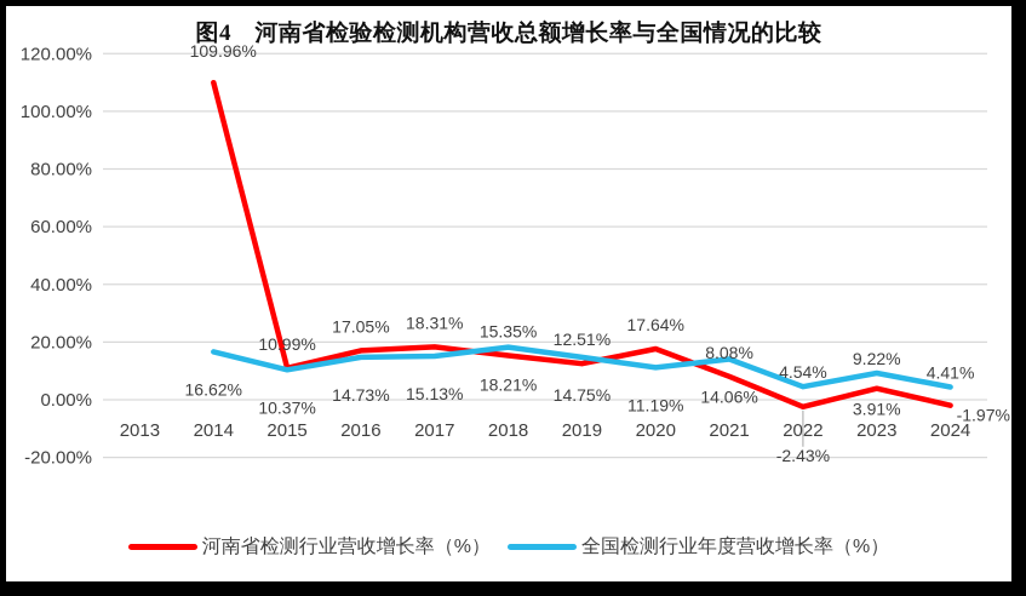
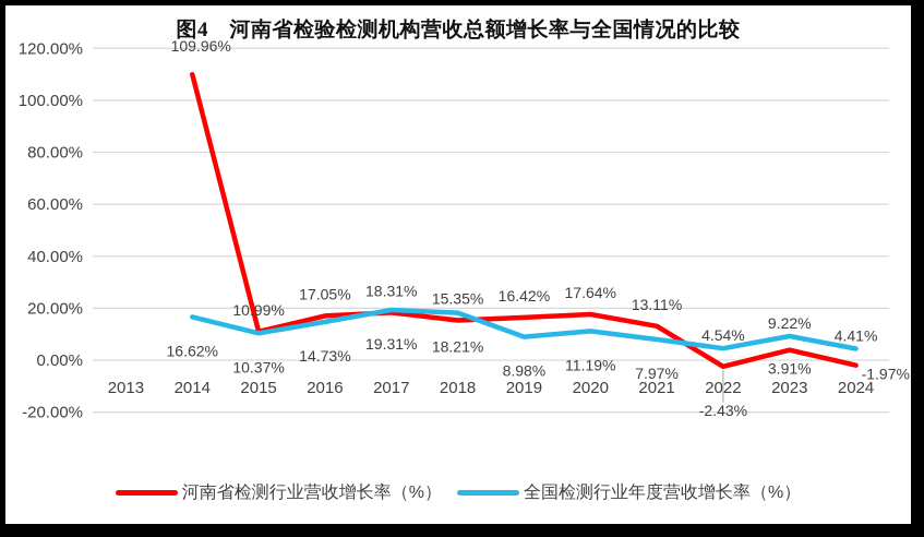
全国检测行业年度营收增长率（%）/2017: 15.13% -> 19.31%
河南省检测行业营收增长率（%）/2019: 12.51% -> 16.42%
全国检测行业年度营收增长率（%）/2019: 14.75% -> 8.98%
河南省检测行业营收增长率（%）/2021: 8.08% -> 13.11%
全国检测行业年度营收增长率（%）/2021: 14.06% -> 7.97%
